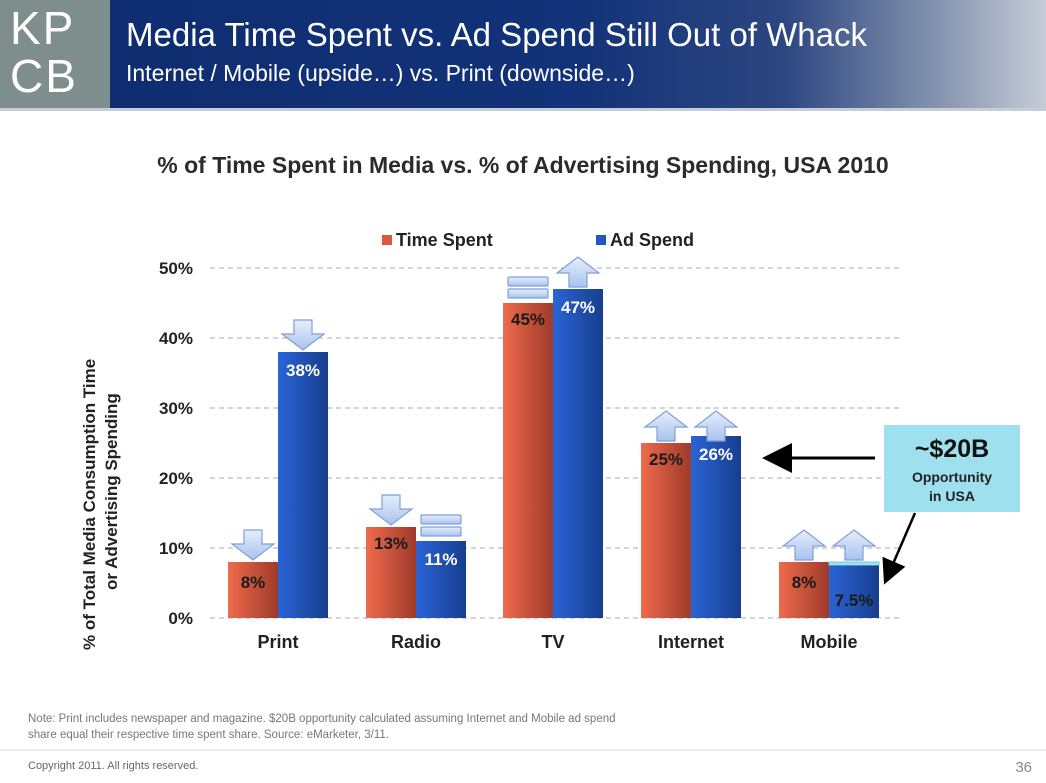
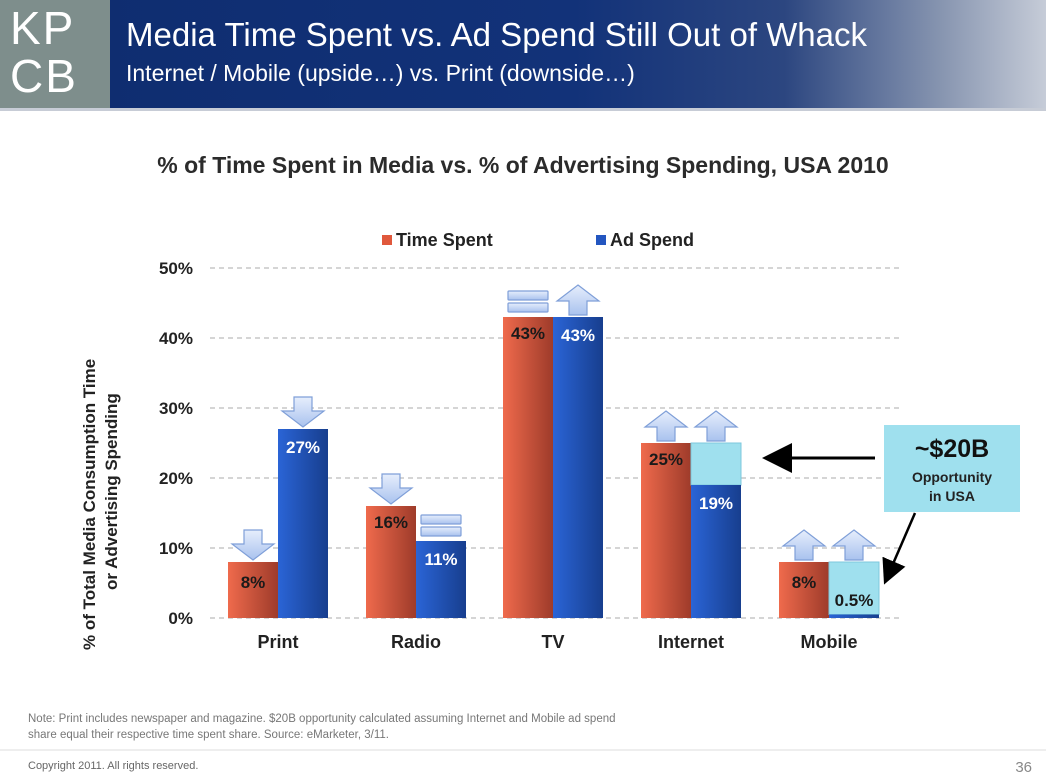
Ad Spend/Print: 38% -> 27%
Time Spent/Radio: 13% -> 16%
Time Spent/TV: 45% -> 43%
Ad Spend/TV: 47% -> 43%
Ad Spend/Internet: 26% -> 19%
Ad Spend/Mobile: 7.5% -> 0.5%
